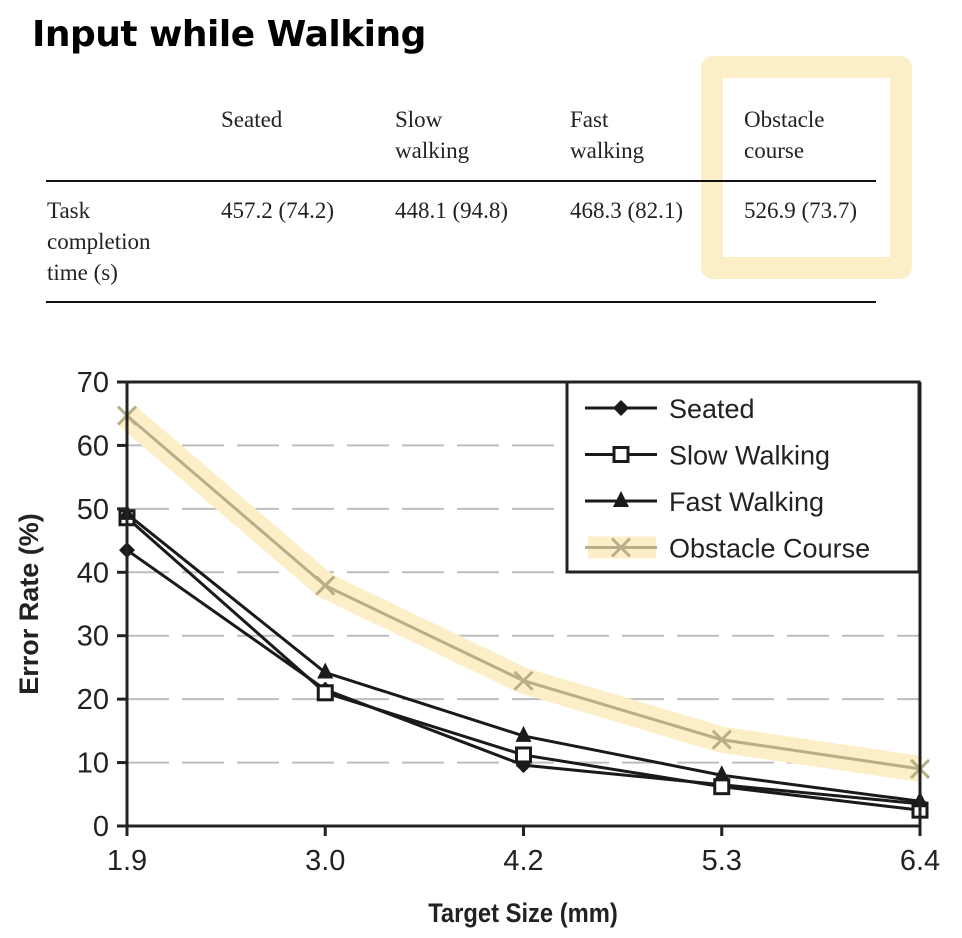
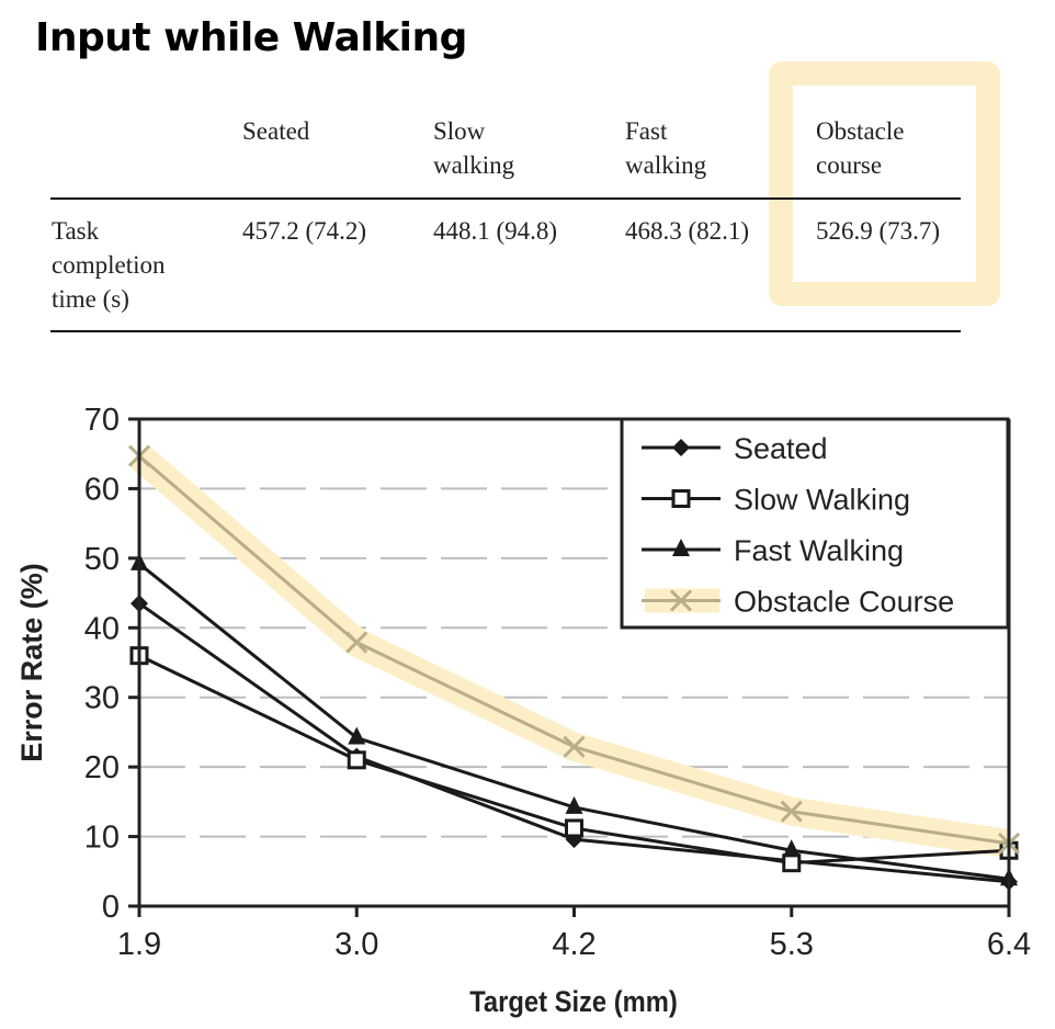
Slow Walking/1.9: 49 -> 36
Slow Walking/6.4: 2 -> 8
